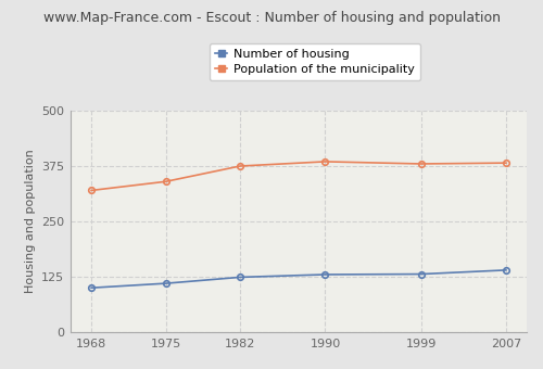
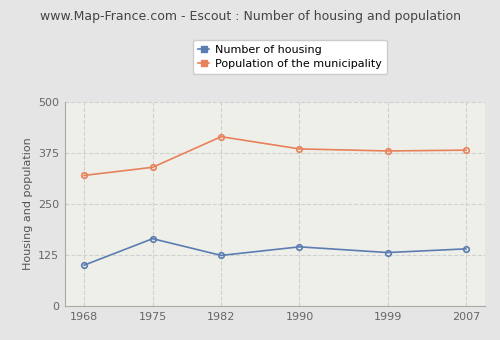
Number of housing/1975: 110 -> 165
Population of the municipality/1982: 375 -> 415
Number of housing/1990: 130 -> 145
